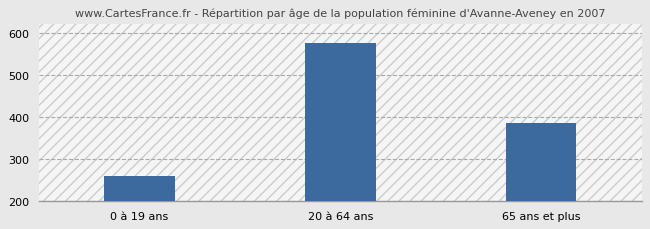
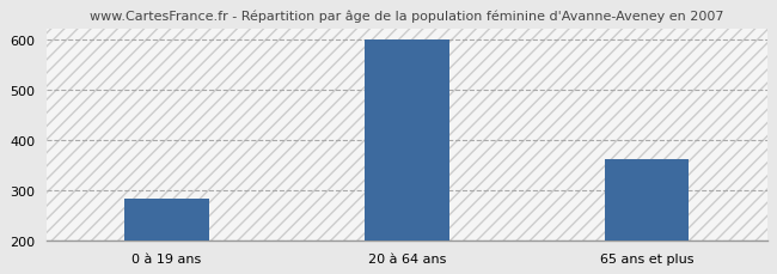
0 à 19 ans: 260 -> 283
20 à 64 ans: 575 -> 600
65 ans et plus: 385 -> 362
